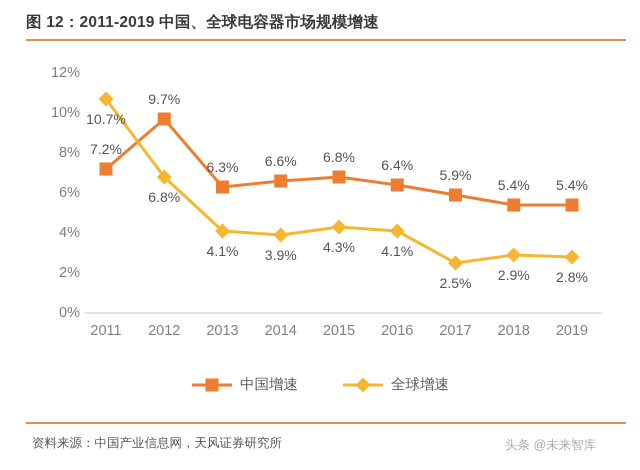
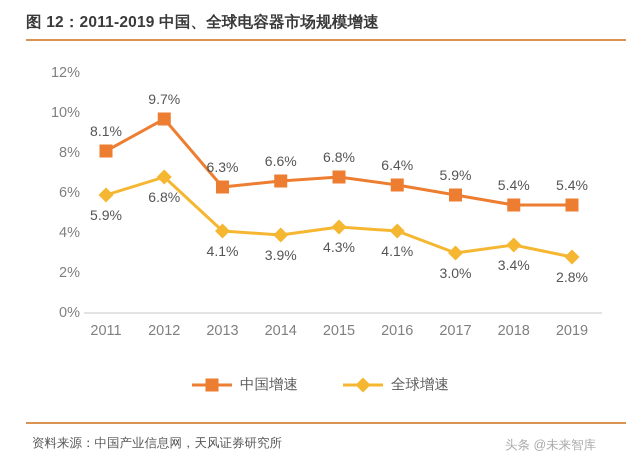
中国增速/2011: 7.2% -> 8.1%
全球增速/2011: 10.7% -> 5.9%
全球增速/2017: 2.5% -> 3.0%
全球增速/2018: 2.9% -> 3.4%
